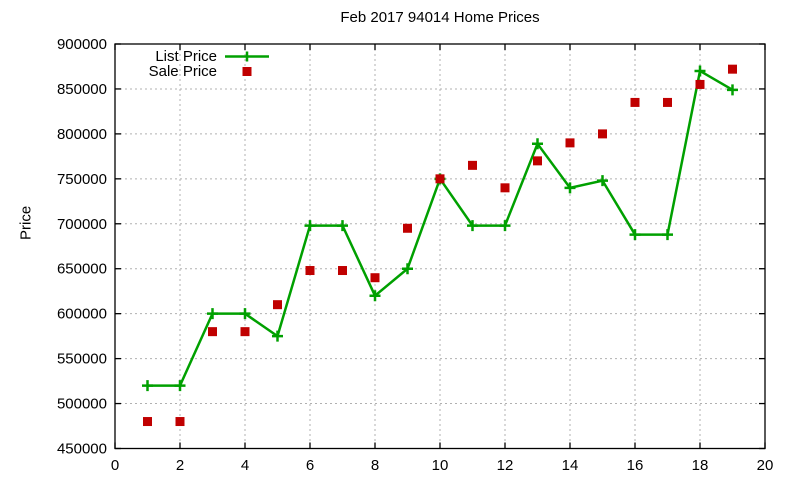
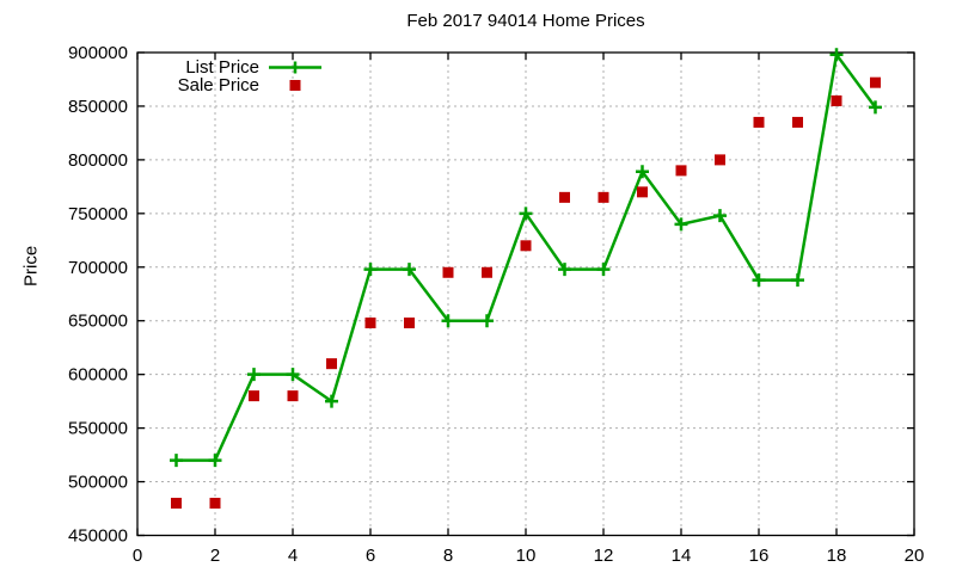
List Price/8: 620000 -> 650000
Sale Price/8: 640000 -> 700000
Sale Price/10: 750000 -> 720000
Sale Price/12: 740000 -> 760000
List Price/18: 870000 -> 900000
